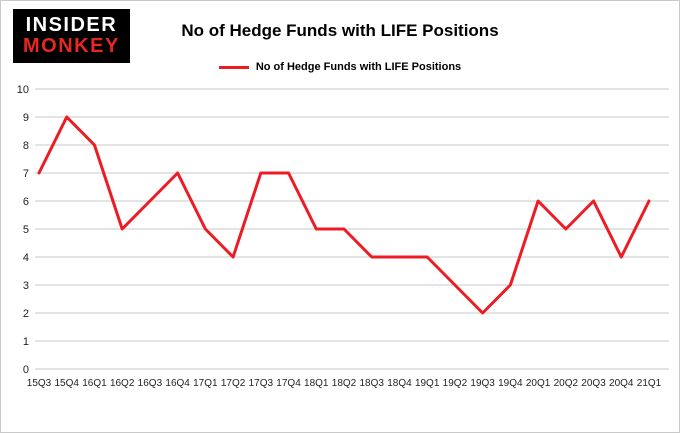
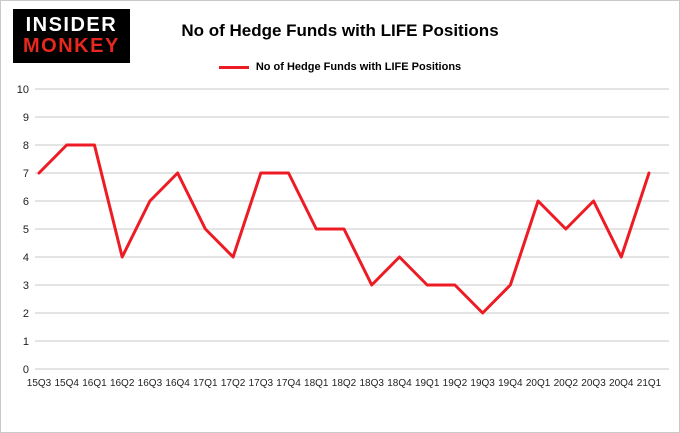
15Q4: 9 -> 8
16Q2: 5 -> 4
18Q3: 4 -> 3
19Q1: 4 -> 3
21Q1: 6 -> 7
